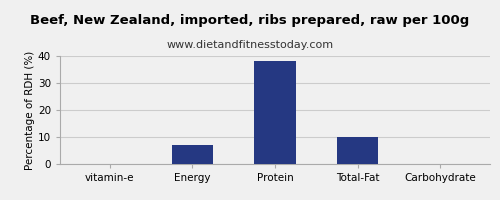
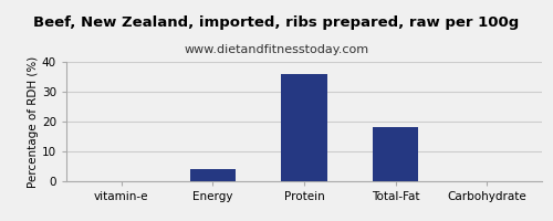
Energy: 7 -> 4
Protein: 38 -> 36
Total-Fat: 10 -> 18
